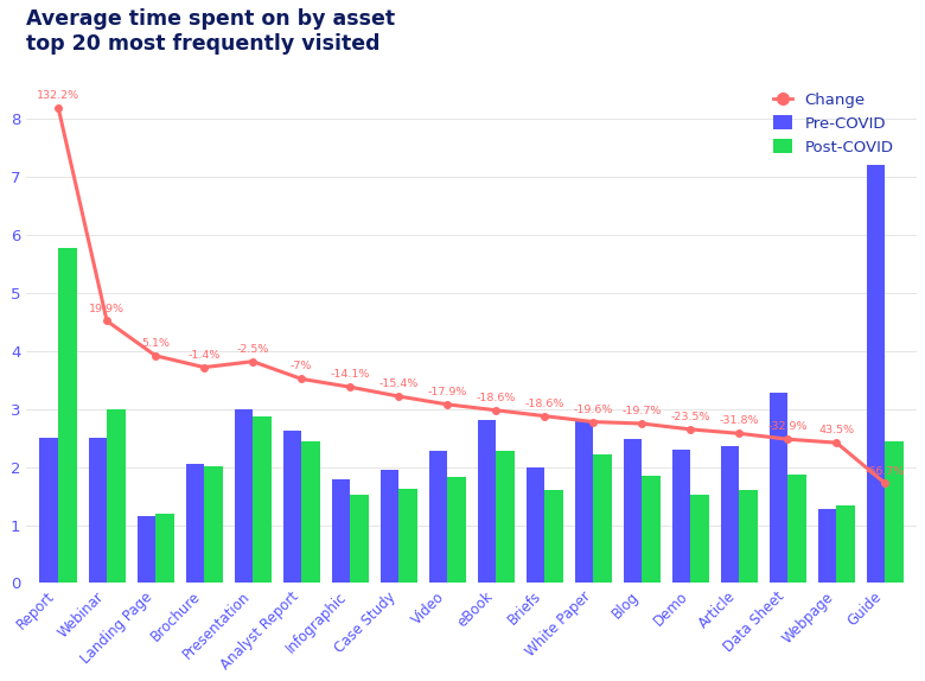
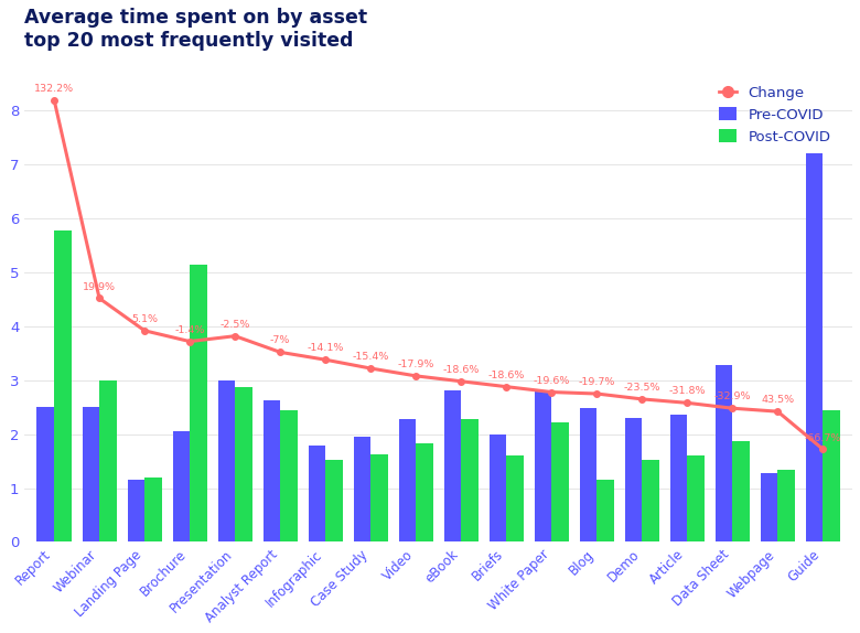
Post-COVID/Brochure: 2.02 -> 5.15
Post-COVID/Blog: 1.85 -> 1.15
